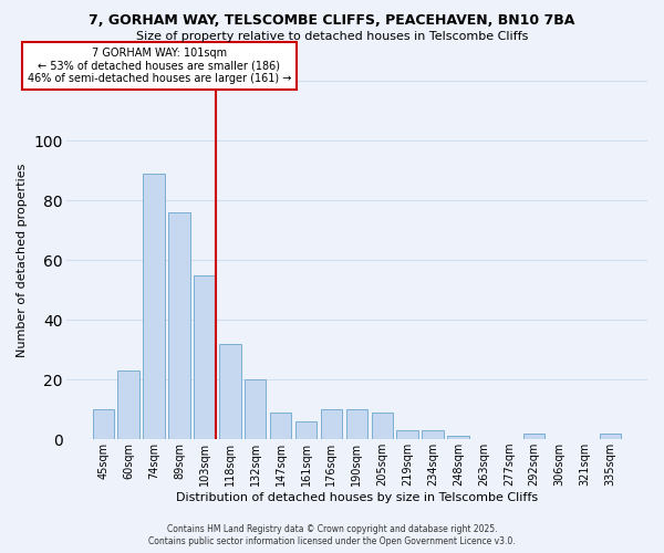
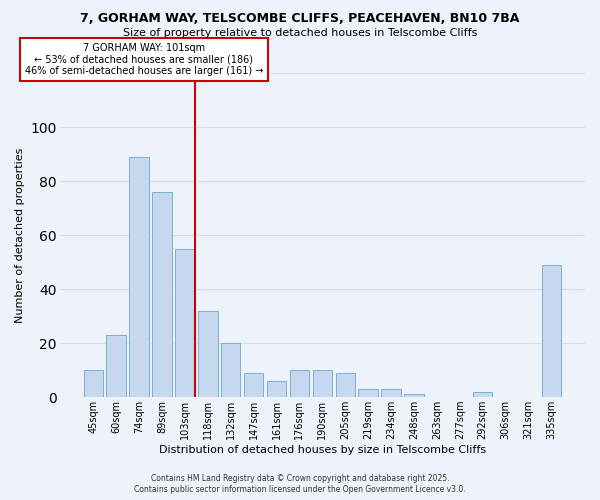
335sqm: 2 -> 49
